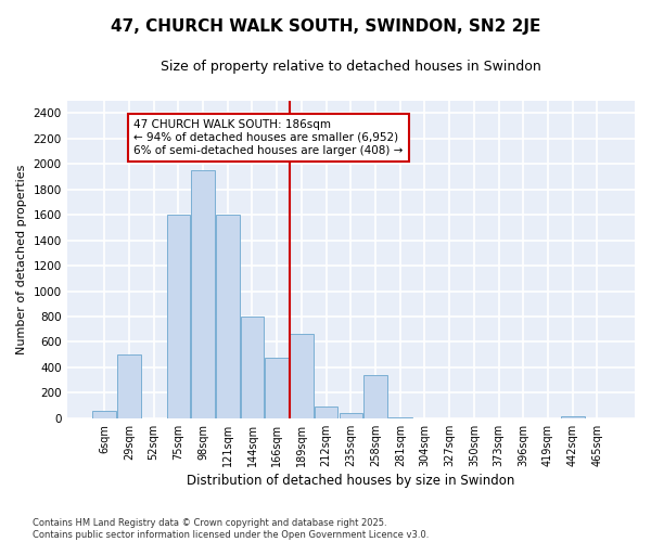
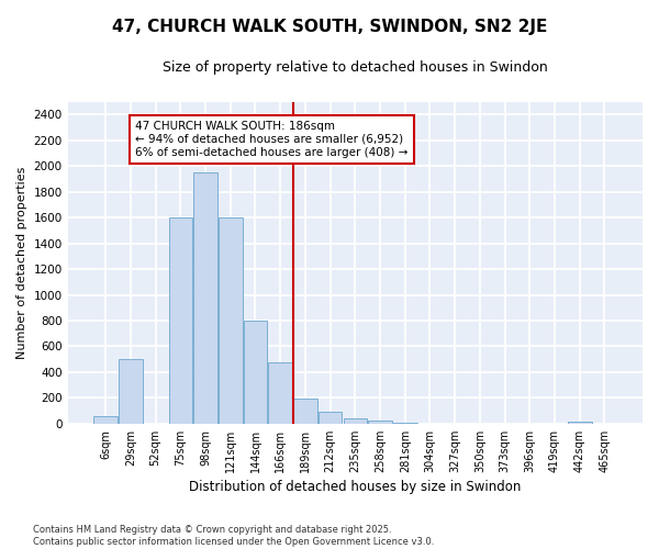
189sqm: 660 -> 200
258sqm: 340 -> 20
